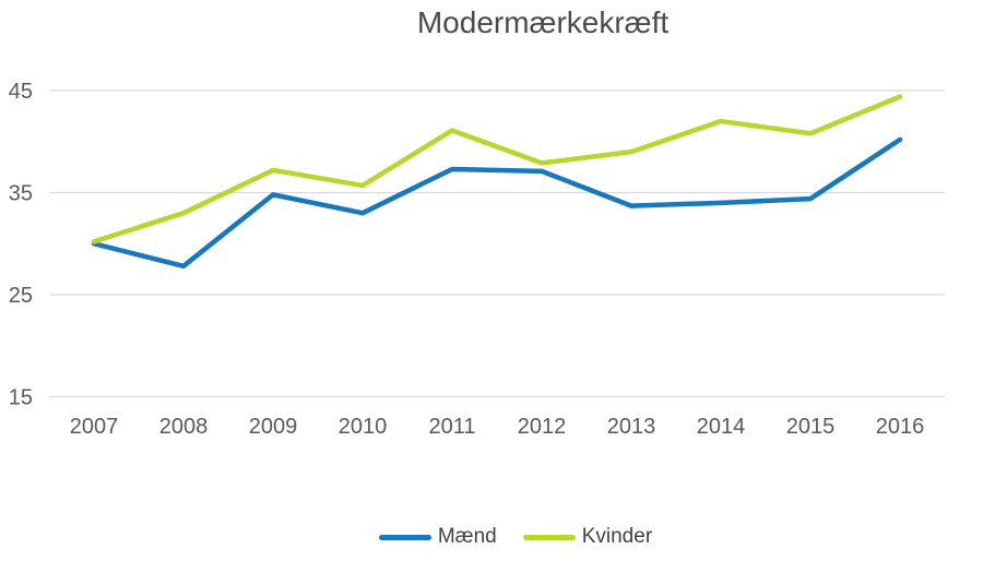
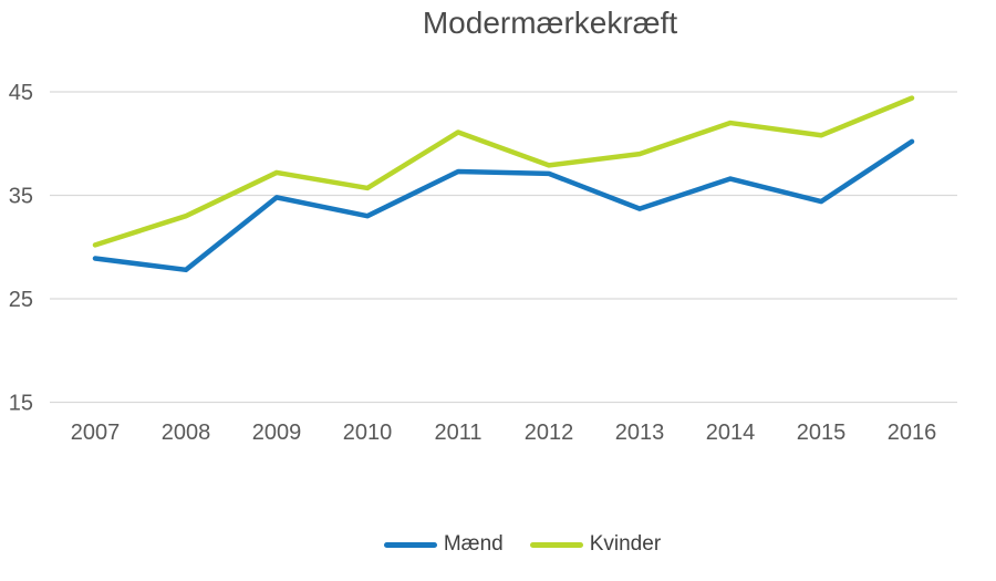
Mænd/2007: 30 -> 29
Mænd/2014: 34 -> 37
